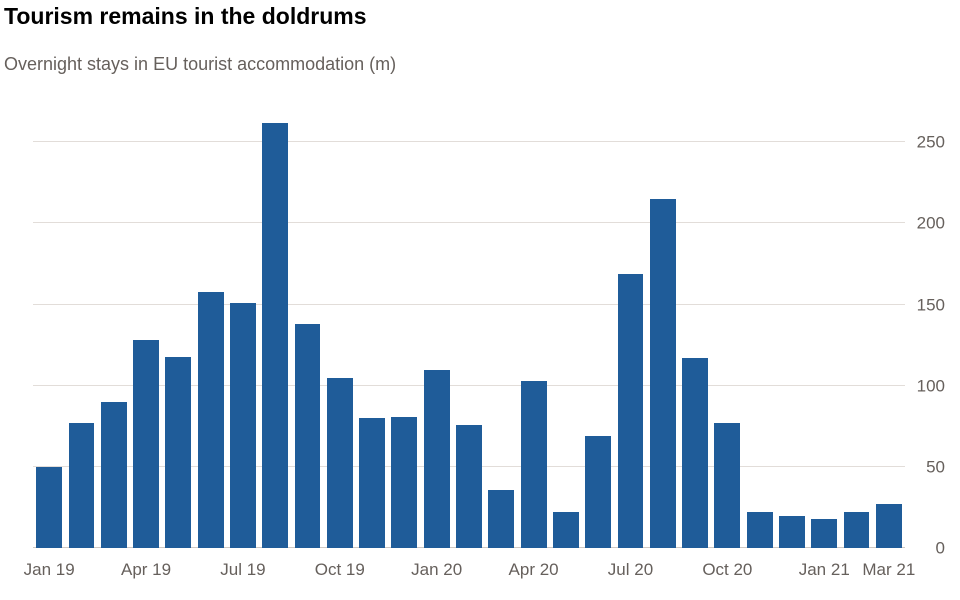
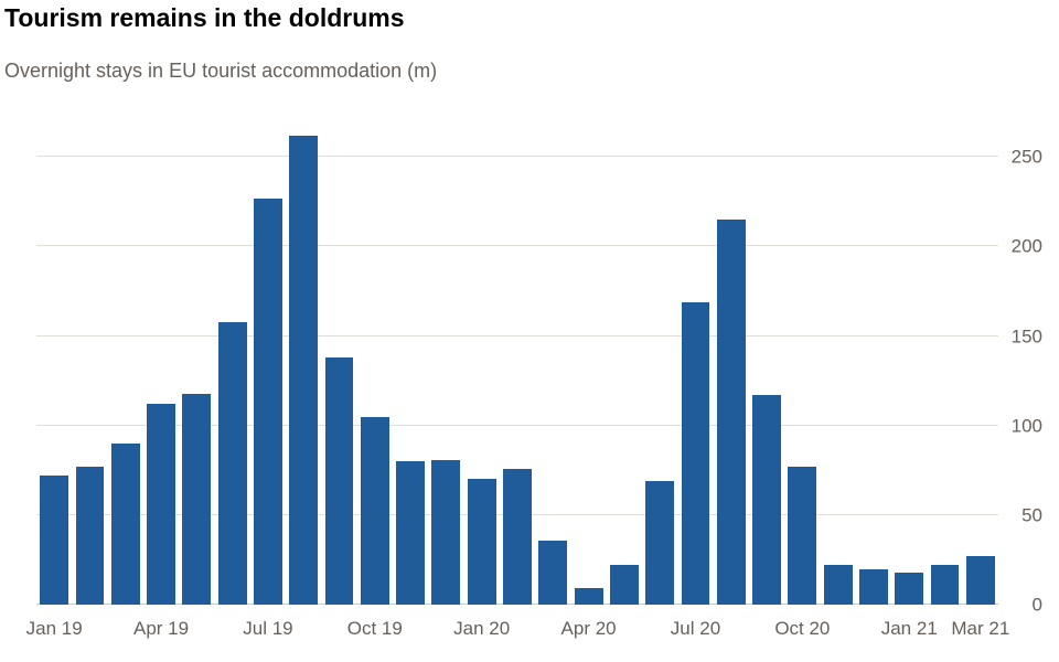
Jan 19: 50 -> 72
Apr 19: 128 -> 112
Jul 19: 151 -> 227
Jan 20: 110 -> 70
Apr 20: 103 -> 9
